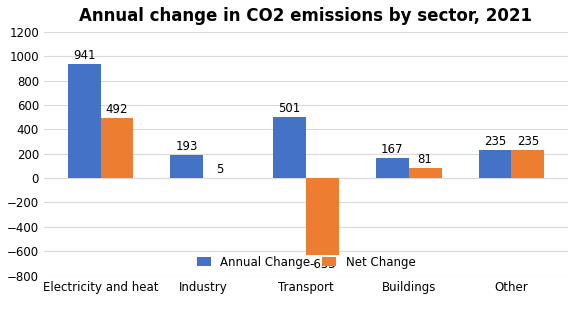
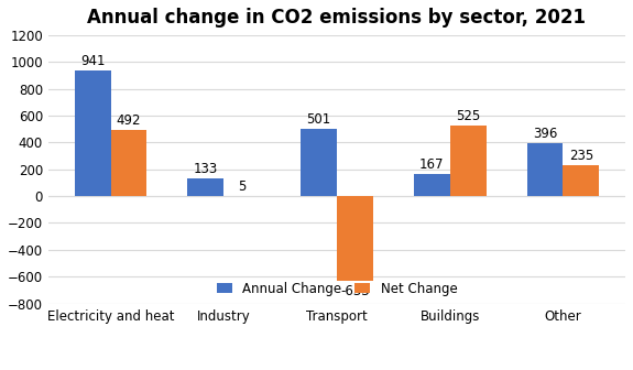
Annual Change/Industry: 193 -> 133
Net Change/Buildings: 81 -> 525
Annual Change/Other: 235 -> 396
